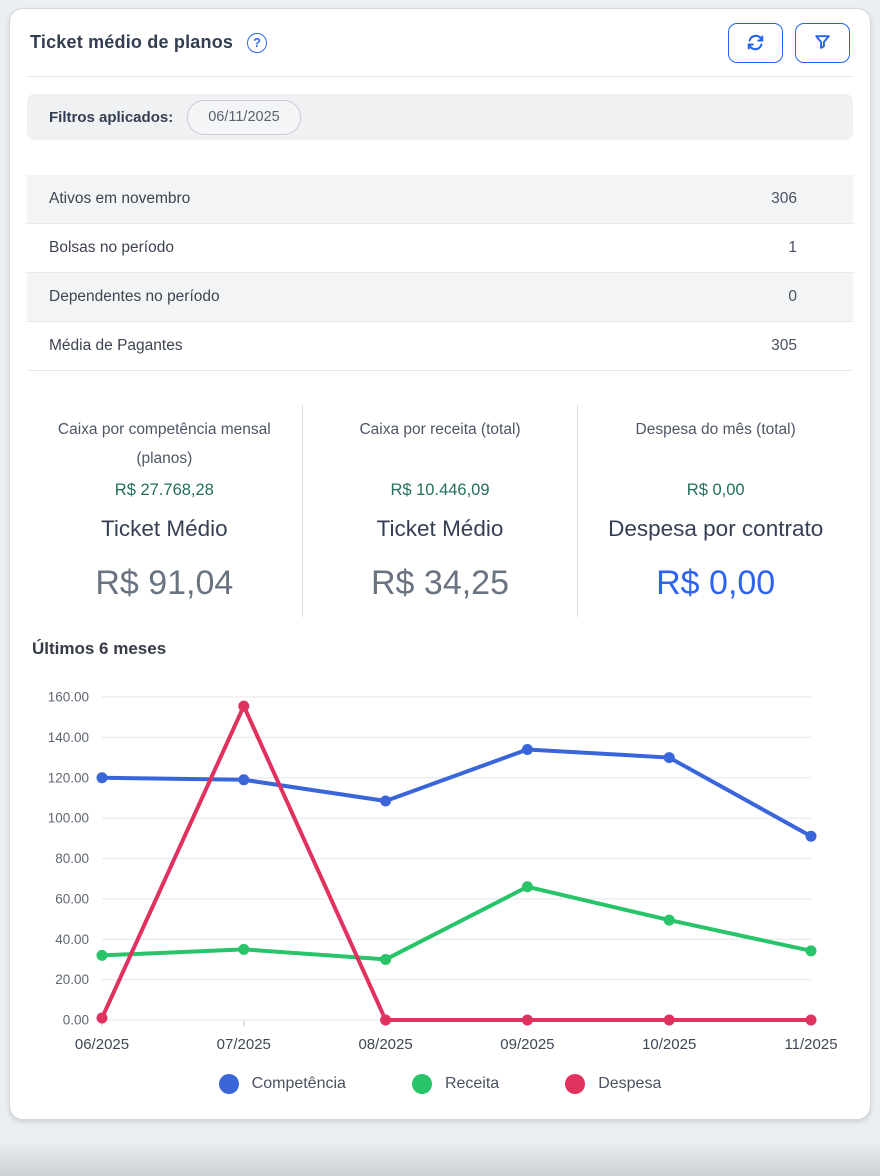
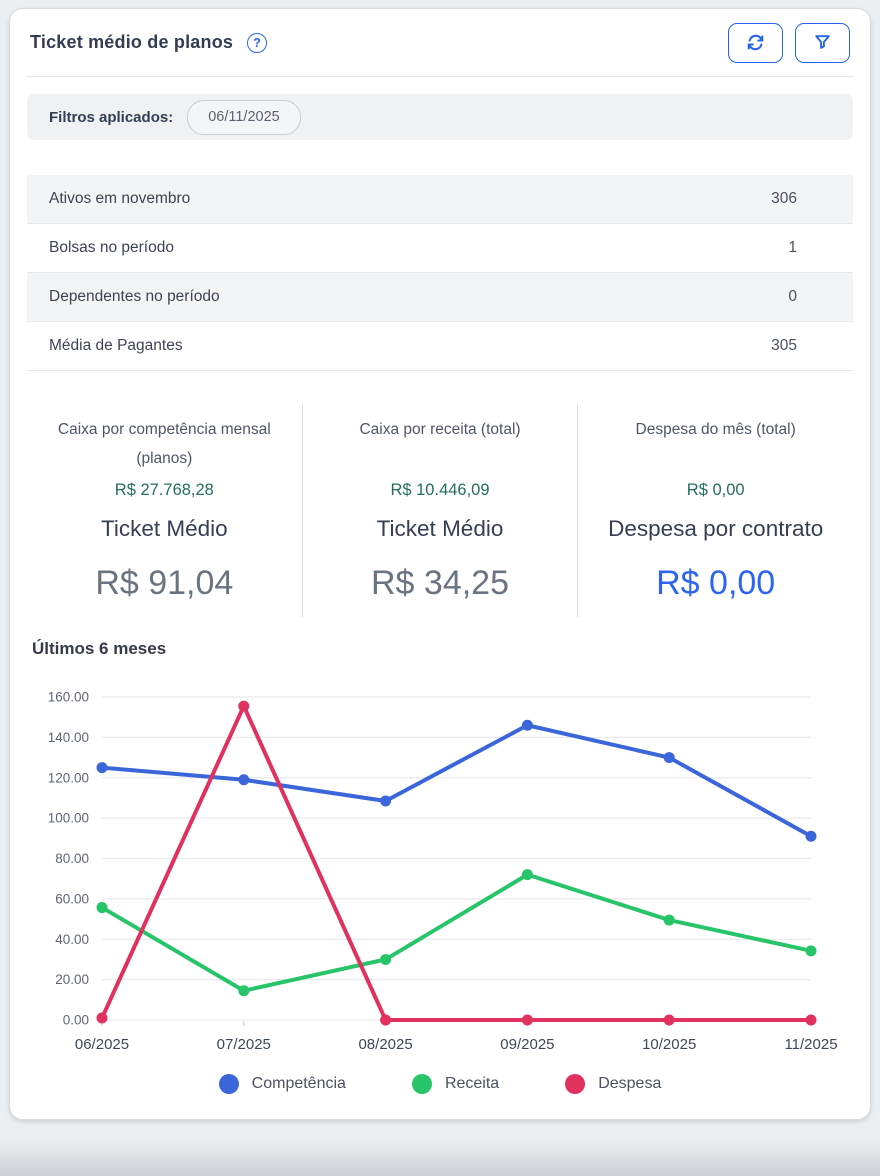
Competência/06/2025: 120 -> 125
Receita/06/2025: 32 -> 56
Receita/07/2025: 35 -> 14
Competência/09/2025: 134 -> 146
Receita/09/2025: 66 -> 72
